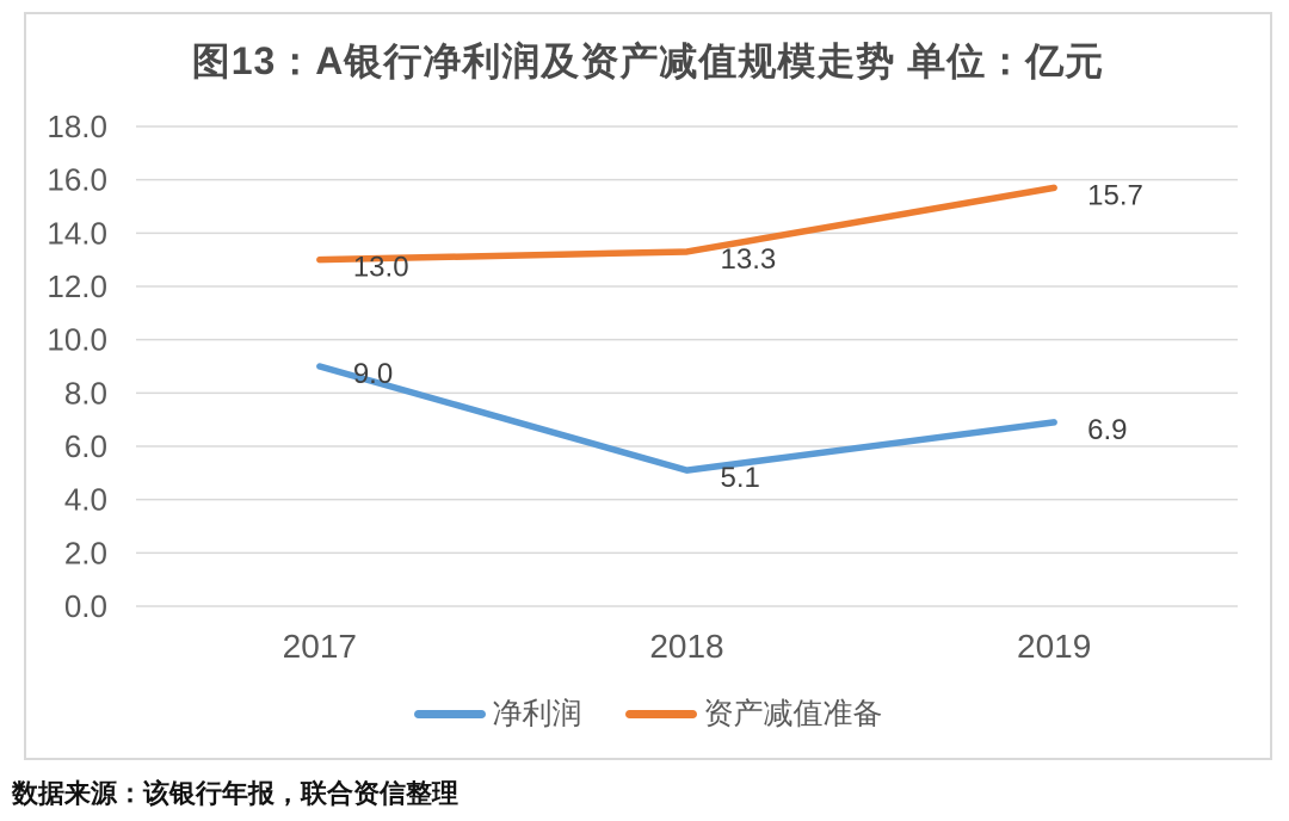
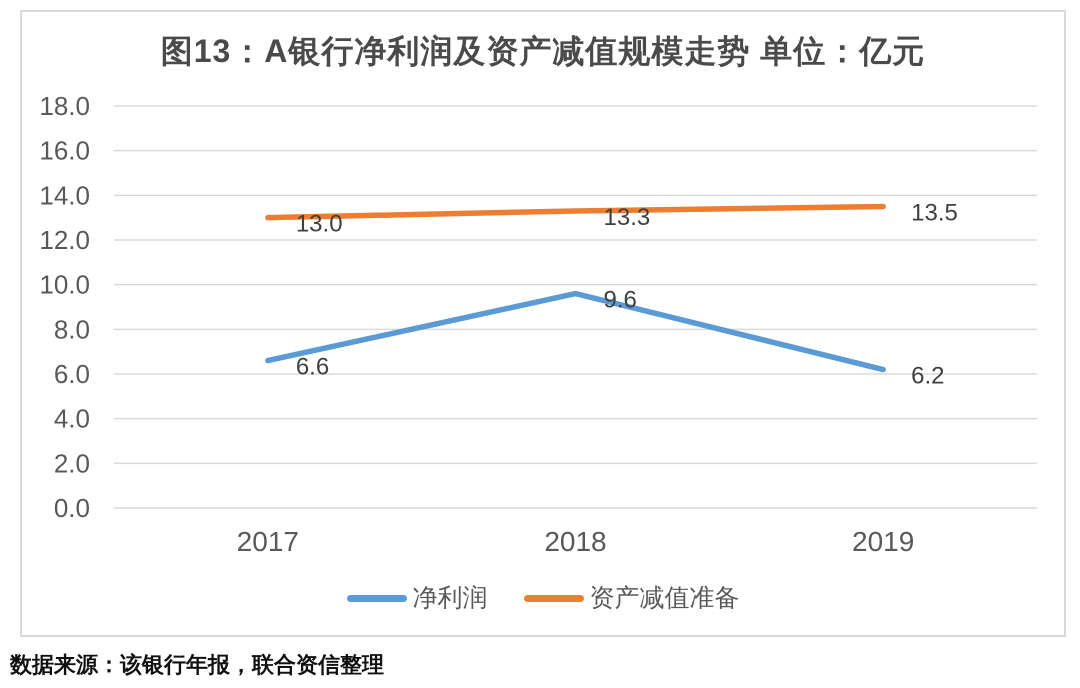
净利润/2017: 9.0 -> 6.6
净利润/2018: 5.1 -> 9.6
净利润/2019: 6.9 -> 6.2
资产减值准备/2019: 15.7 -> 13.5
